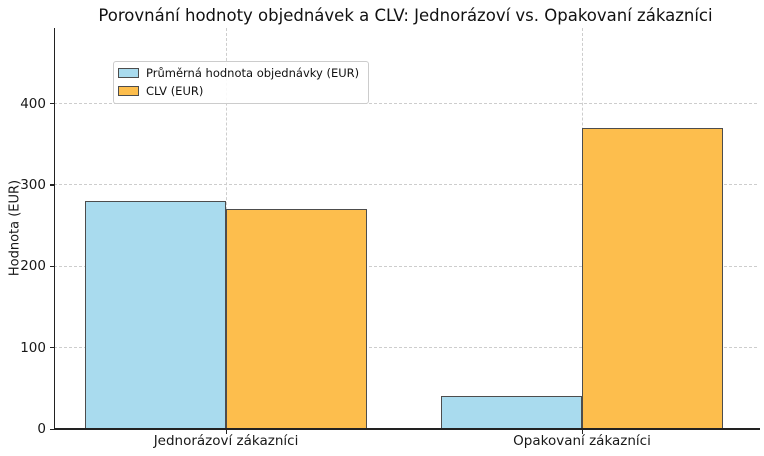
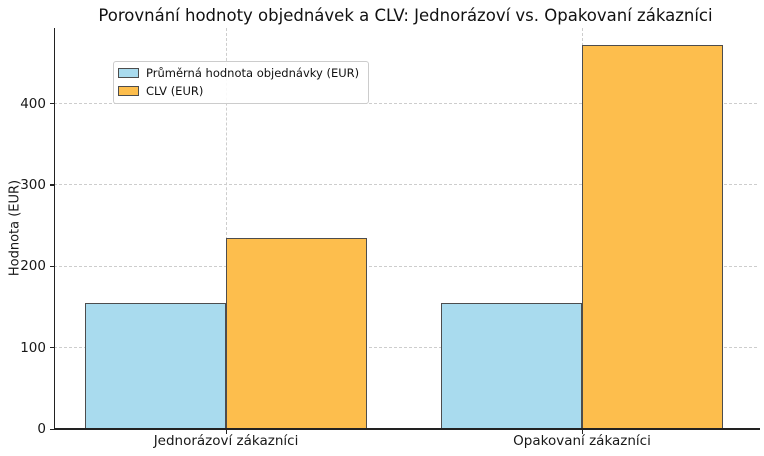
Průměrná hodnota objednávky (EUR)/Jednorázoví zákazníci: 280 -> 160
CLV (EUR)/Jednorázoví zákazníci: 270 -> 240
Průměrná hodnota objednávky (EUR)/Opakovaní zákazníci: 40 -> 160
CLV (EUR)/Opakovaní zákazníci: 370 -> 470
